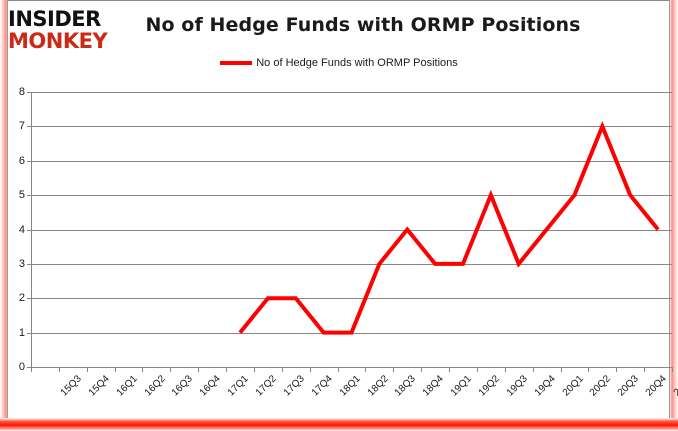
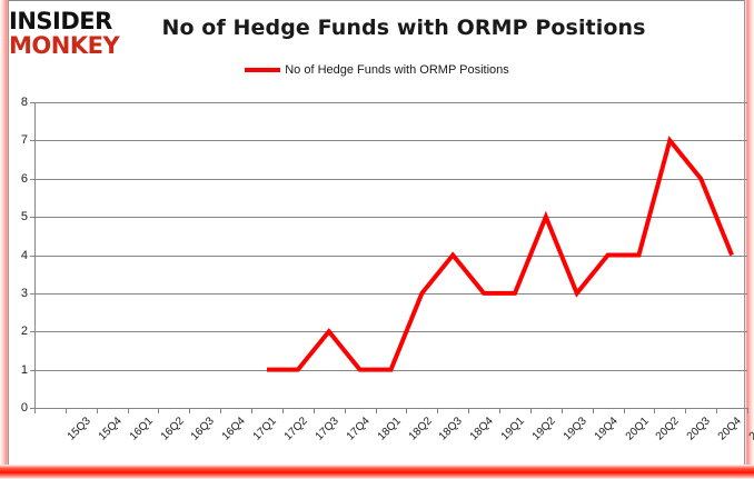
17Q3: 2 -> 1
20Q2: 5 -> 4
20Q4: 5 -> 6
